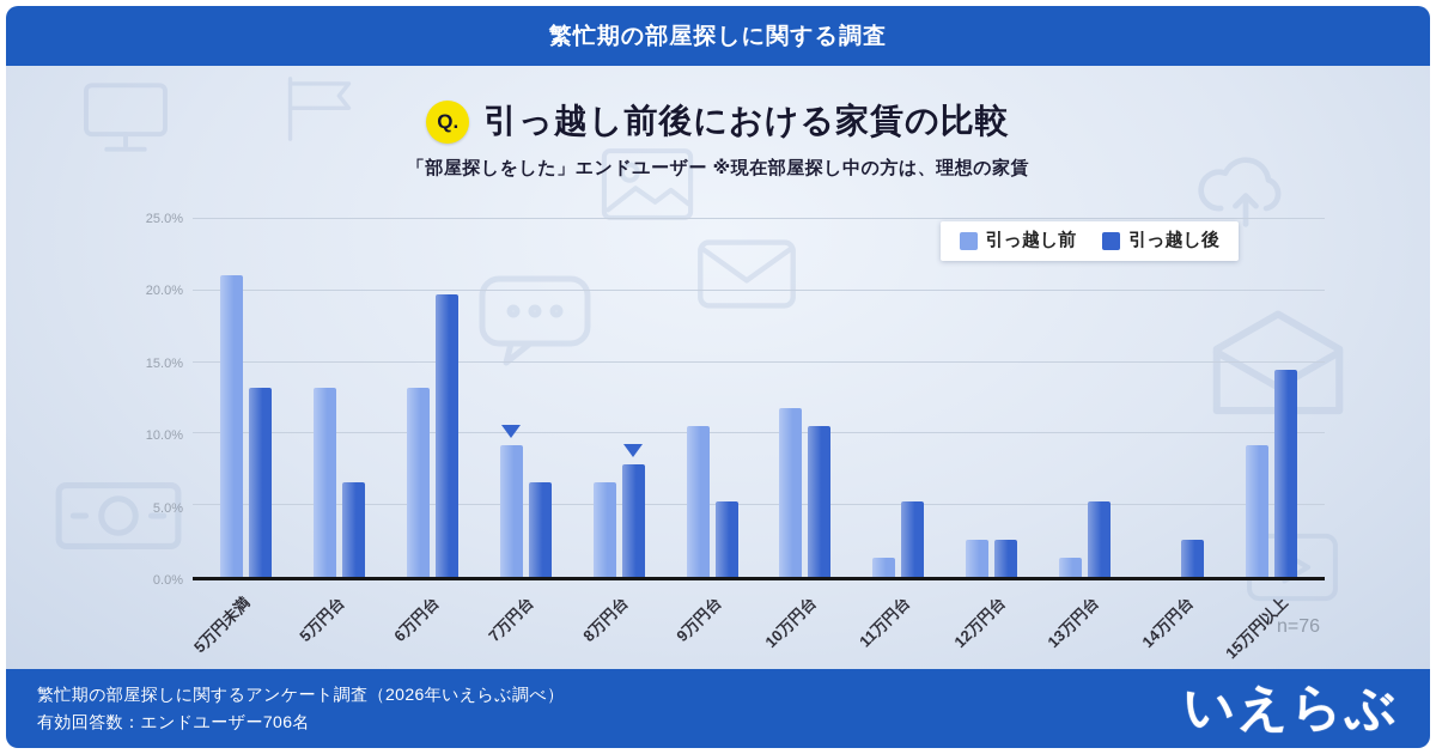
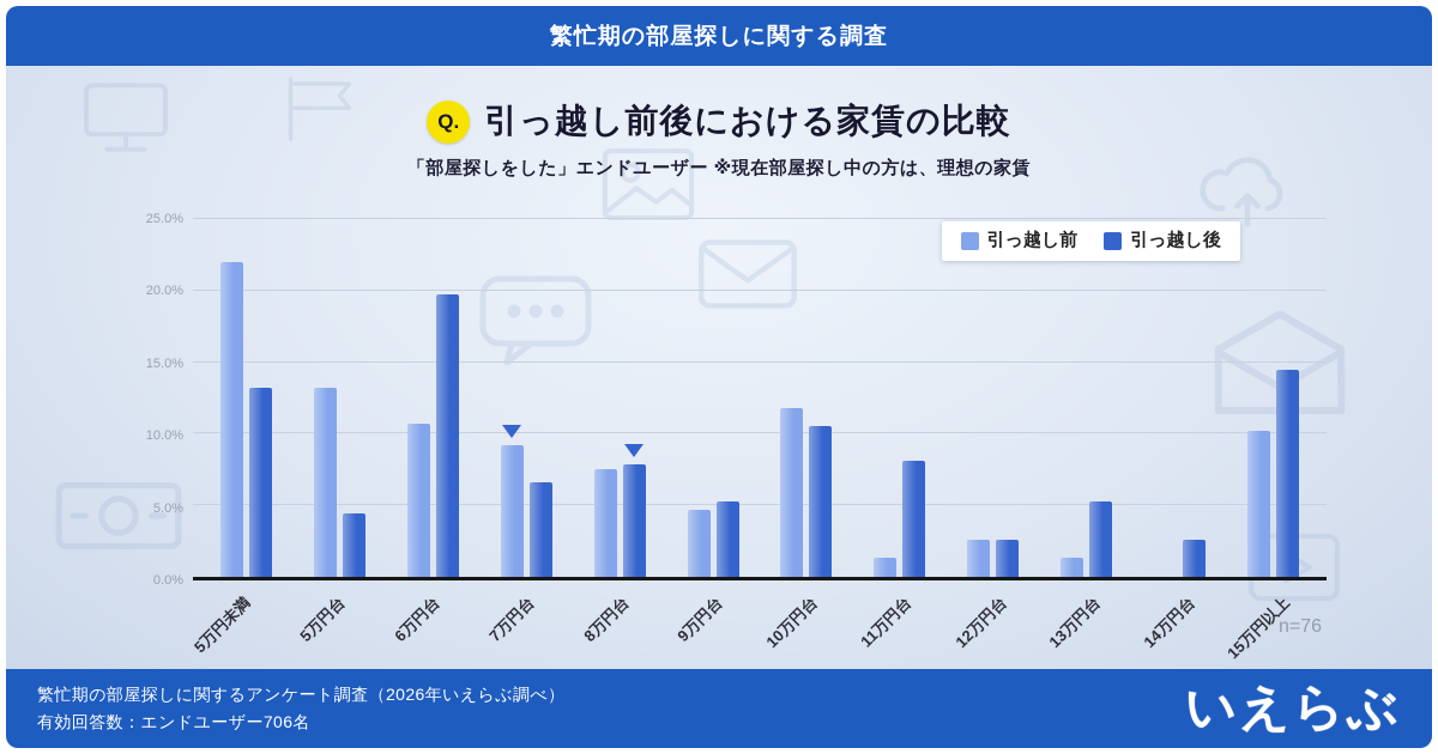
引っ越し前/5万円未満: 21.1% -> 22.0%
引っ越し後/5万円台: 6.6% -> 4.4%
引っ越し前/6万円台: 13.2% -> 10.7%
引っ越し前/8万円台: 6.6% -> 7.5%
引っ越し前/9万円台: 10.5% -> 4.7%
引っ越し後/11万円台: 5.3% -> 8.1%
引っ越し前/15万円以上: 9.2% -> 10.2%
